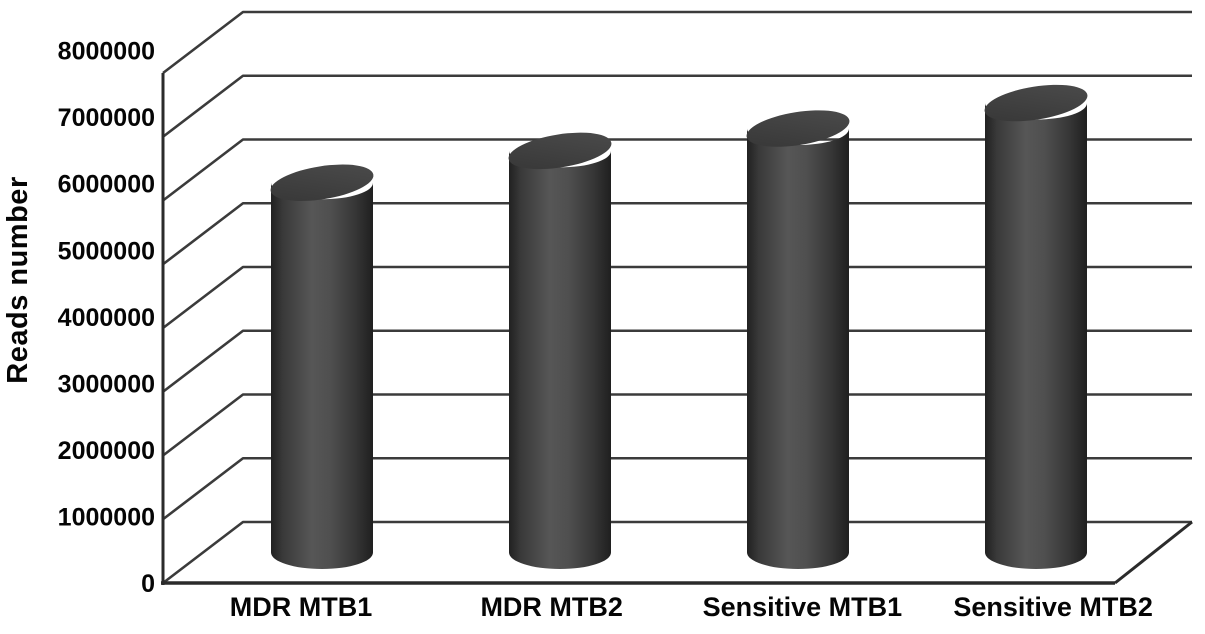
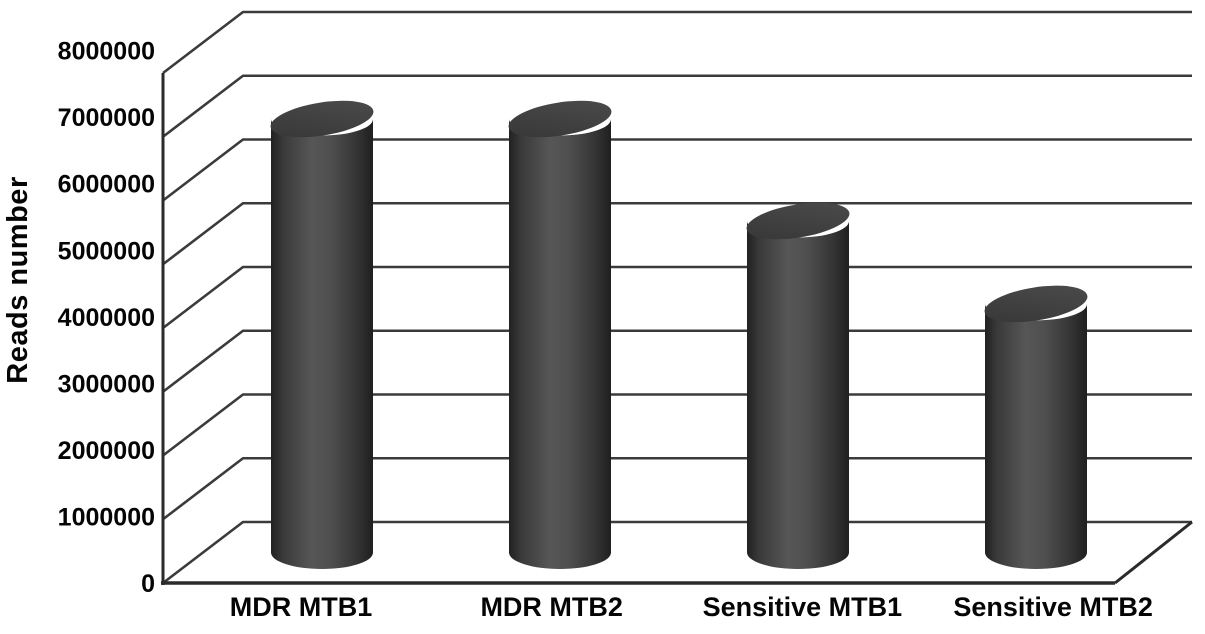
MDR MTB1: 5800000 -> 6800000
MDR MTB2: 6300000 -> 6800000
Sensitive MTB1: 6600000 -> 5200000
Sensitive MTB2: 7000000 -> 3900000
